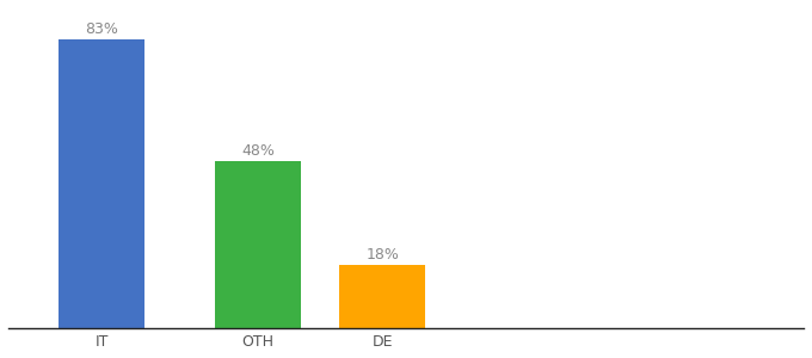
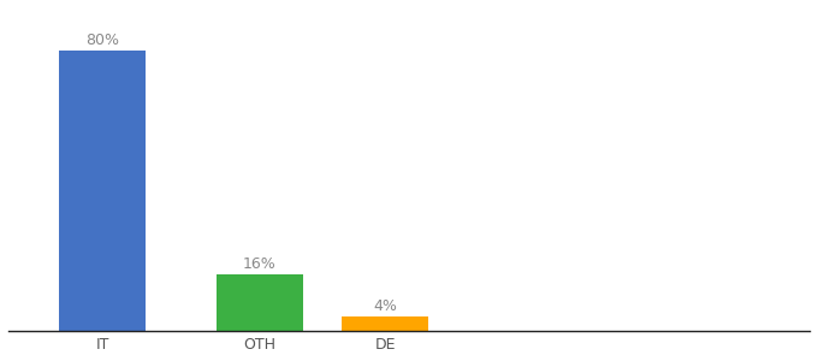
IT: 83% -> 80%
OTH: 48% -> 16%
DE: 18% -> 4%
